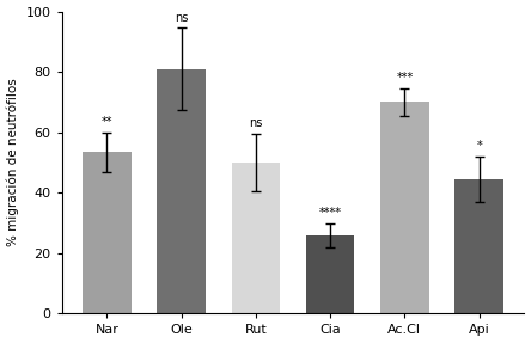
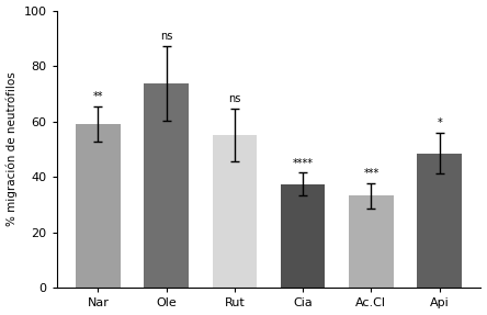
Nar: 53.5 -> 59.1
Ole: 81.0 -> 73.7
Rut: 50.0 -> 55.2
Cia: 26.0 -> 37.5
Ac.Cl: 70.0 -> 33.3
Api: 44.5 -> 48.6
